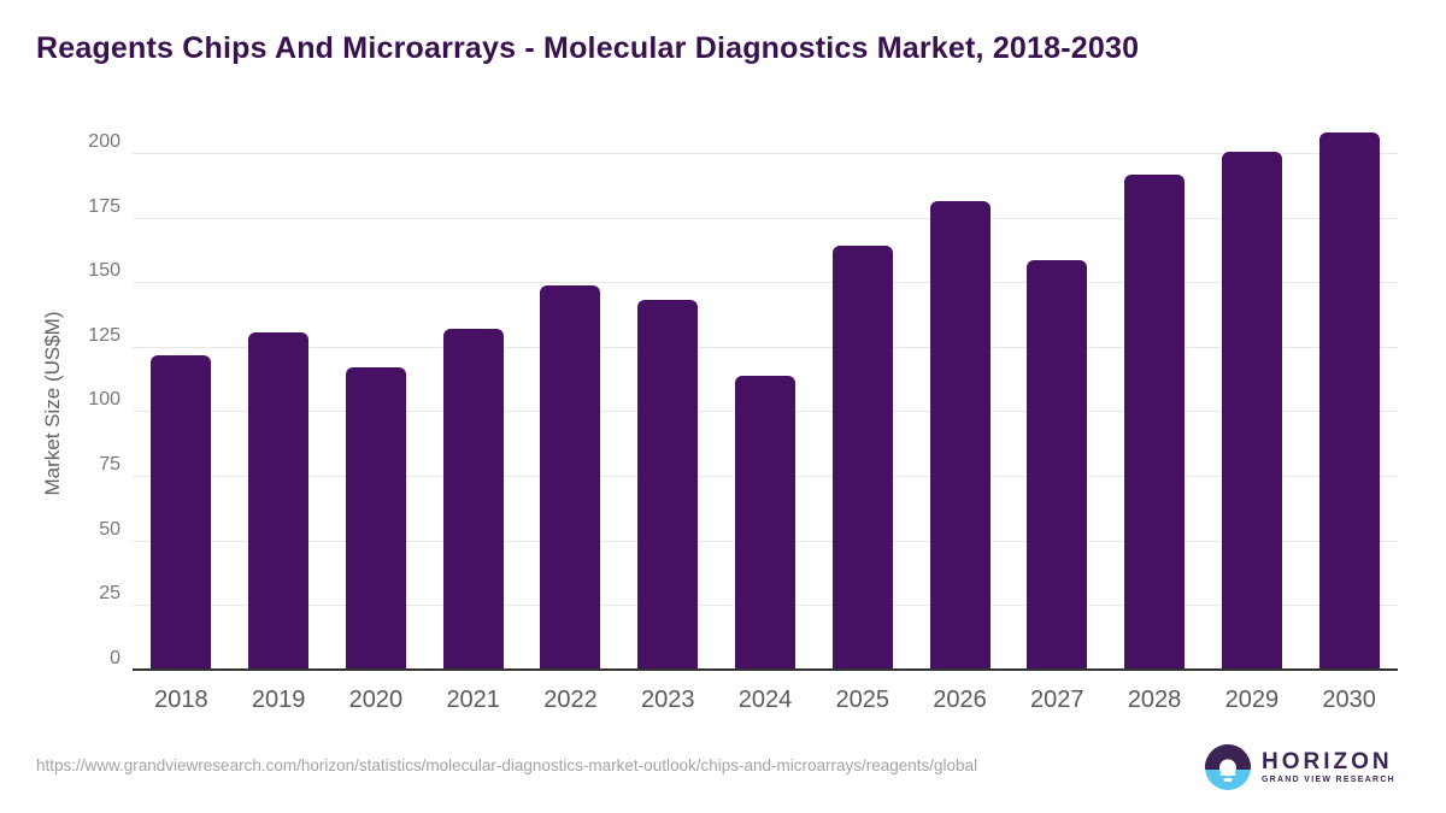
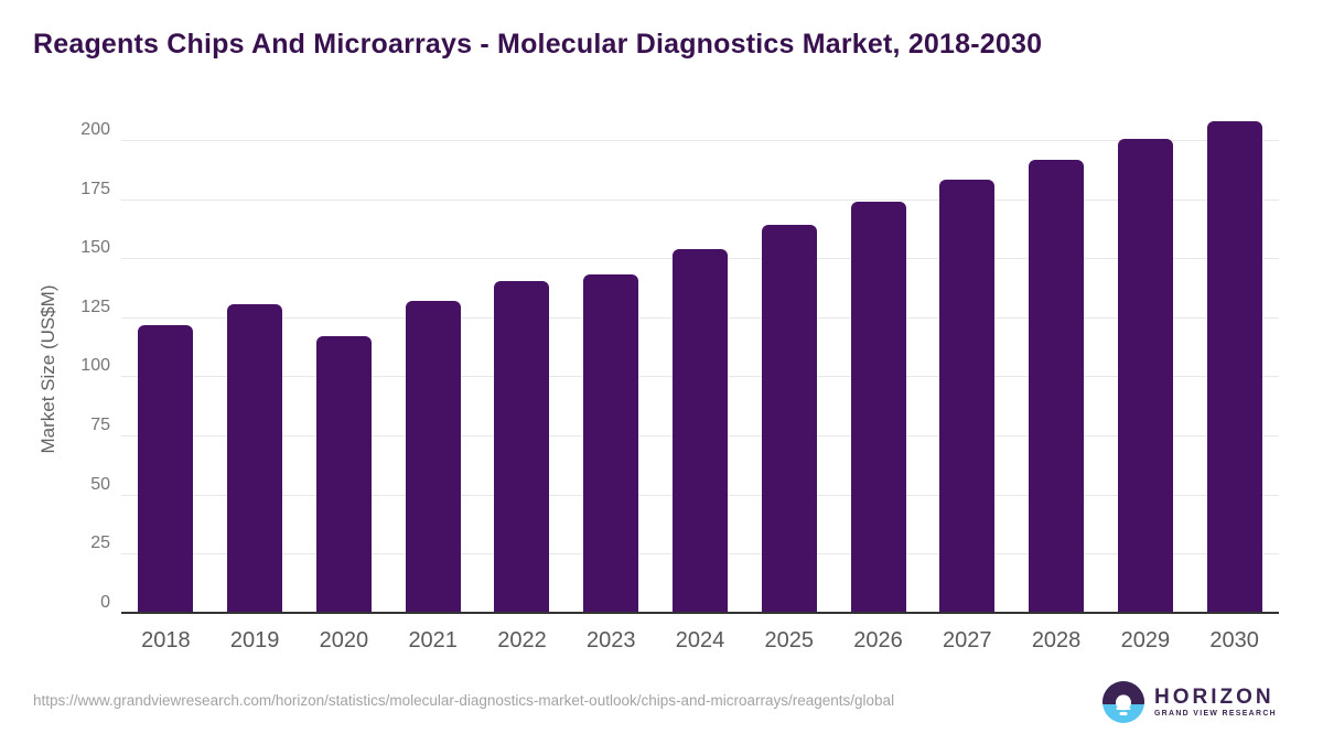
2022: 149 -> 141
2024: 114 -> 154
2026: 182 -> 174
2027: 159 -> 184
